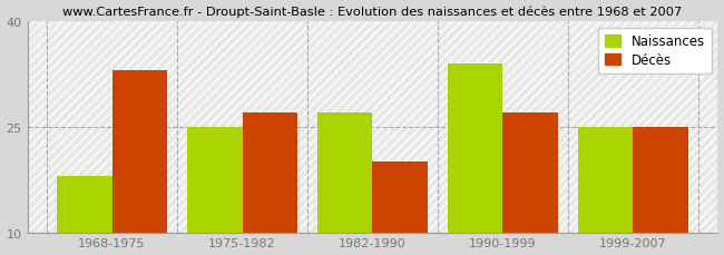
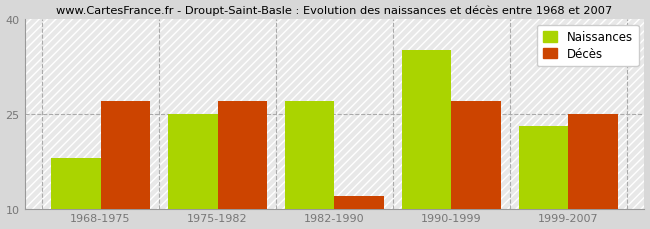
Décès/1968-1975: 33 -> 27
Décès/1982-1990: 20 -> 12
Naissances/1990-1999: 34 -> 35
Naissances/1999-2007: 25 -> 23
